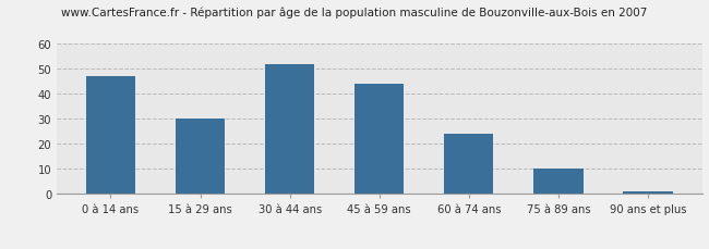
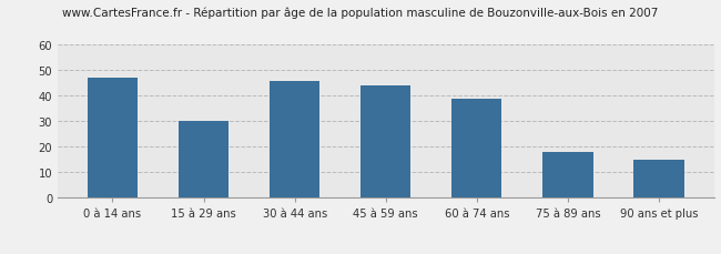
30 à 44 ans: 52 -> 46
60 à 74 ans: 24 -> 39
75 à 89 ans: 10 -> 18
90 ans et plus: 1 -> 15
